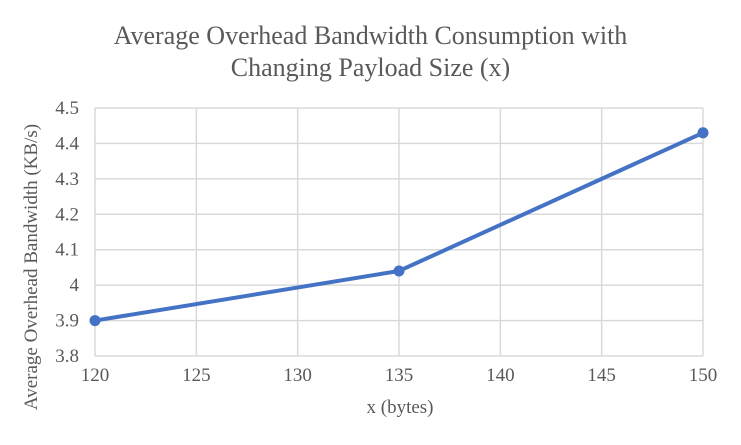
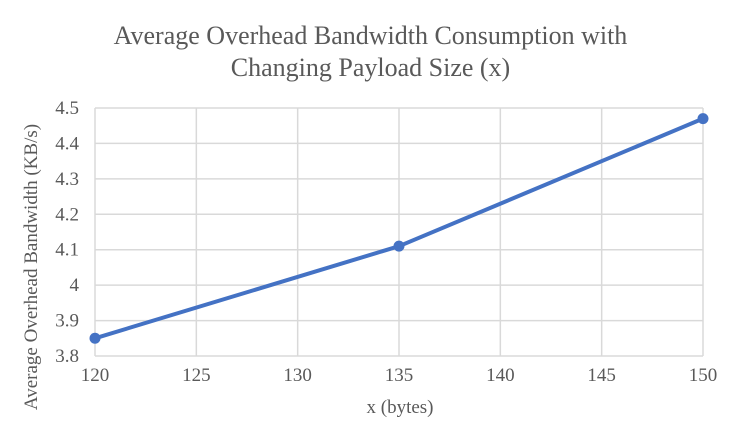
120: 3.90 -> 3.85
135: 4.04 -> 4.11
150: 4.43 -> 4.47
